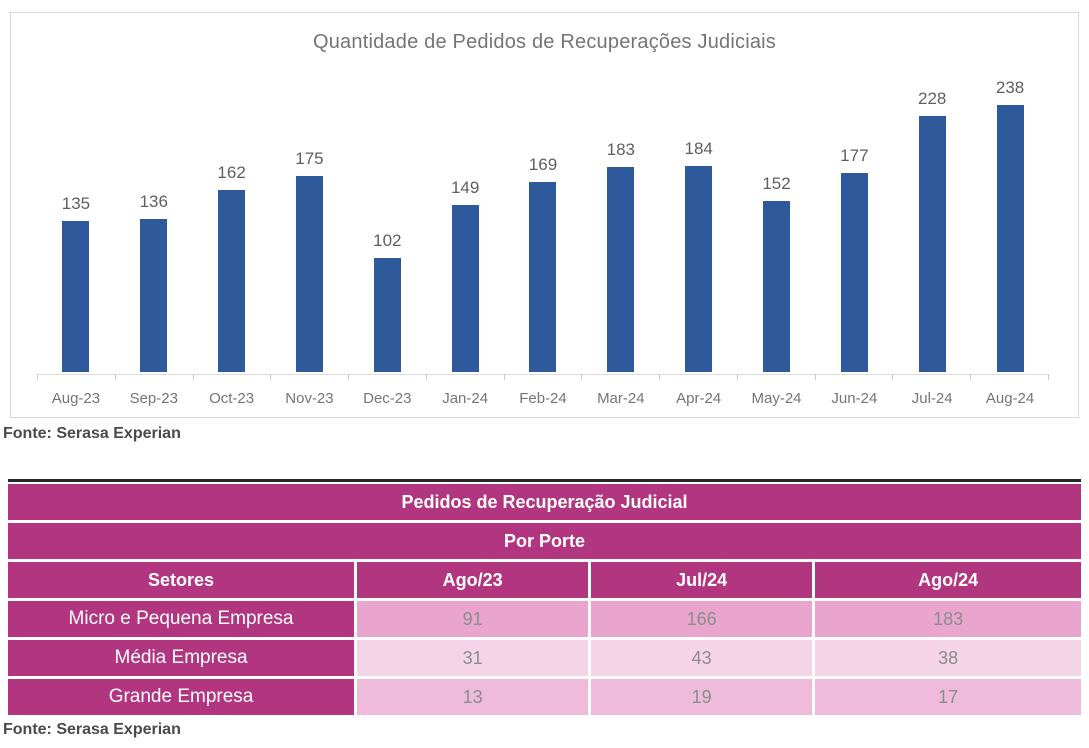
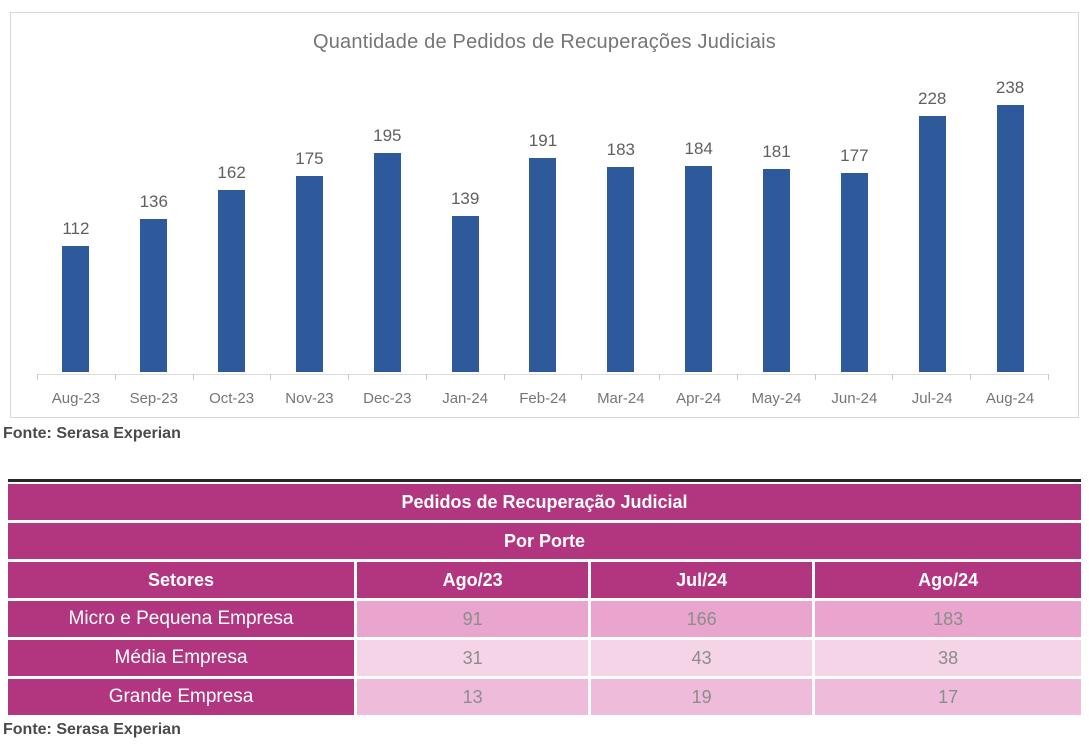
Quantidade de Pedidos de Recuperações Judiciais/Aug-23: 135 -> 112
Quantidade de Pedidos de Recuperações Judiciais/Dec-23: 102 -> 195
Quantidade de Pedidos de Recuperações Judiciais/Jan-24: 149 -> 139
Quantidade de Pedidos de Recuperações Judiciais/Feb-24: 169 -> 191
Quantidade de Pedidos de Recuperações Judiciais/May-24: 152 -> 181
